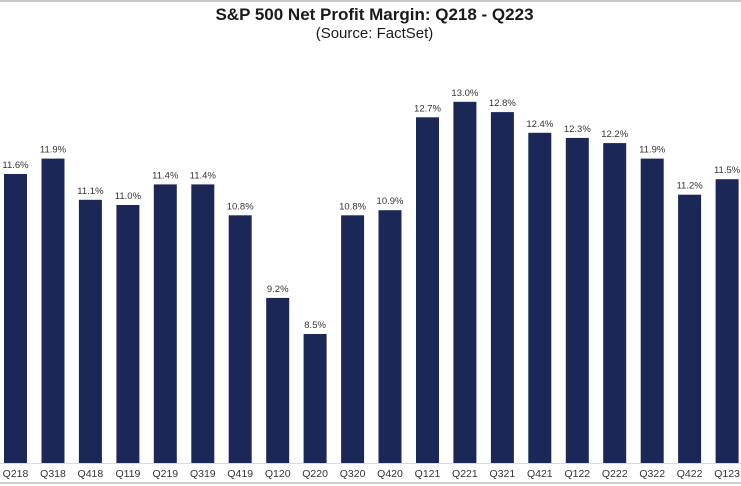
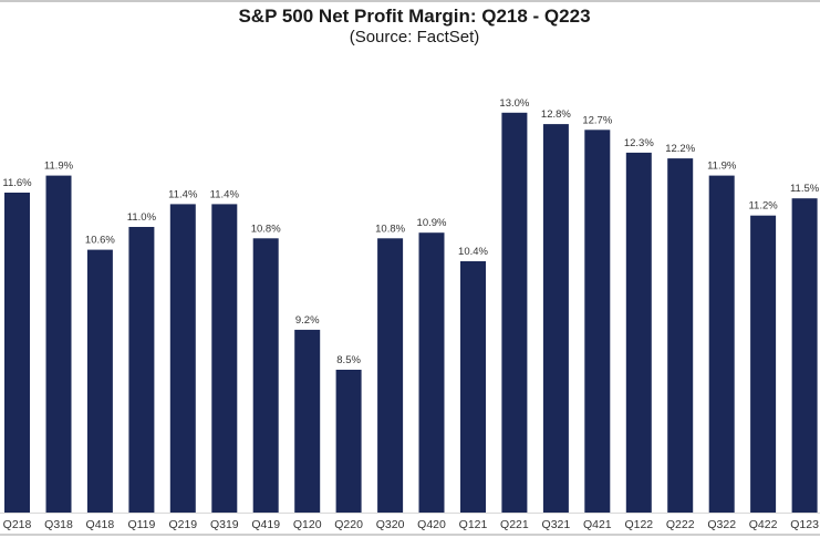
Q418: 11.1% -> 10.6%
Q121: 12.7% -> 10.4%
Q421: 12.4% -> 12.7%
